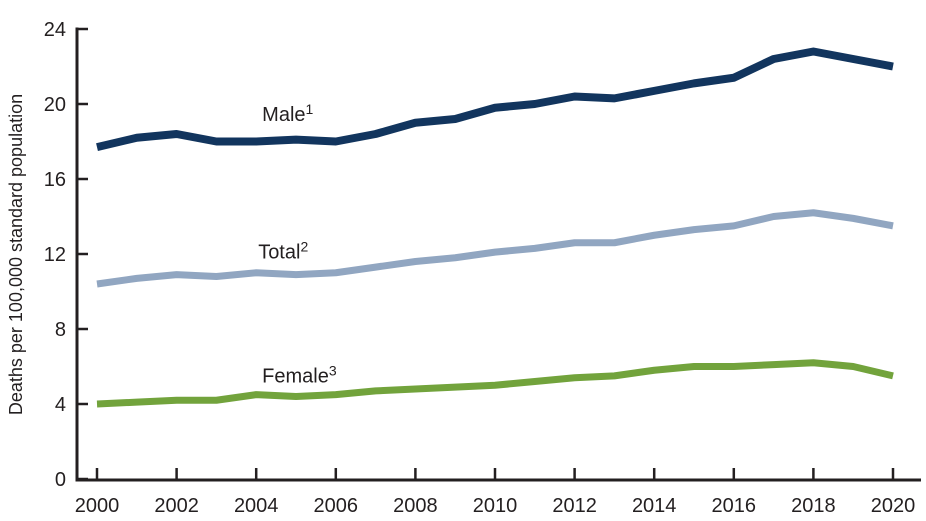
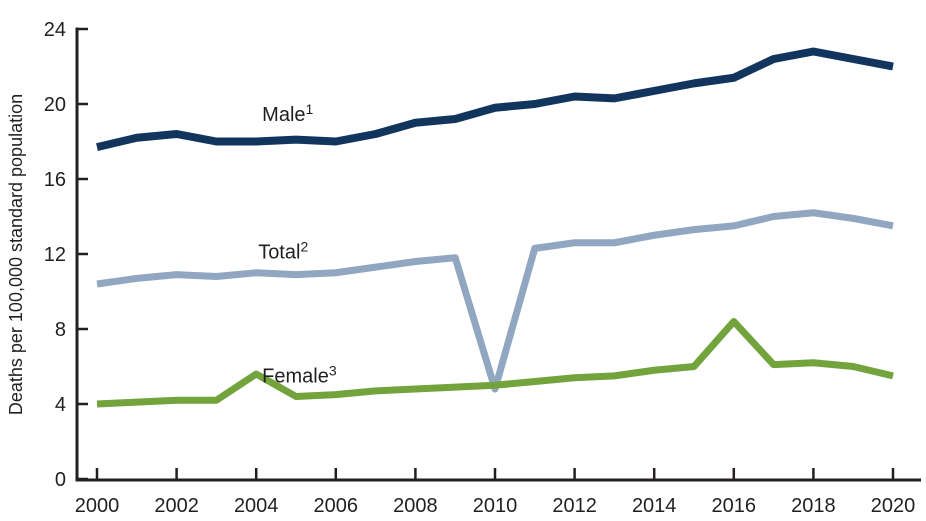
Female/2004: 4.5 -> 5.6
Total/2010: 12.1 -> 4.8
Female/2016: 6.0 -> 8.4
